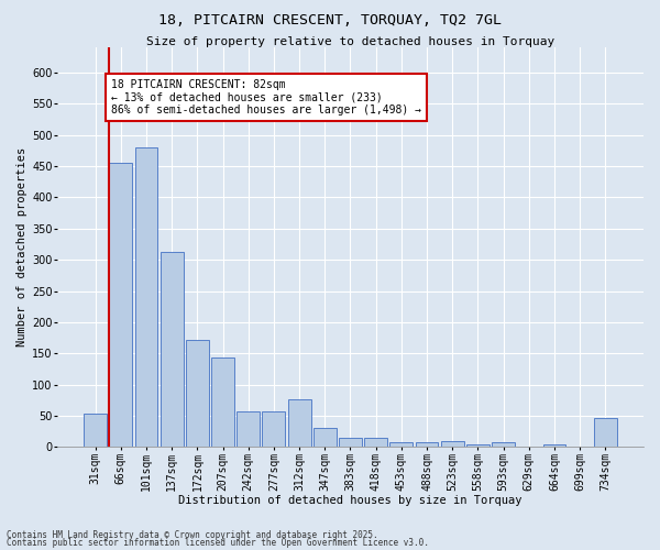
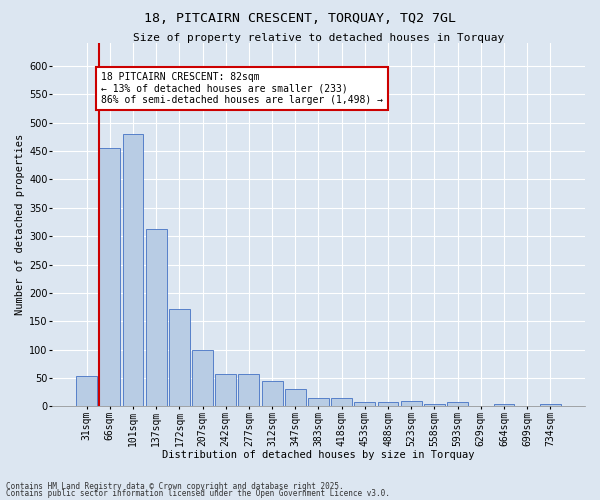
207sqm: 144 -> 100
312sqm: 76 -> 44
734sqm: 46 -> 4
